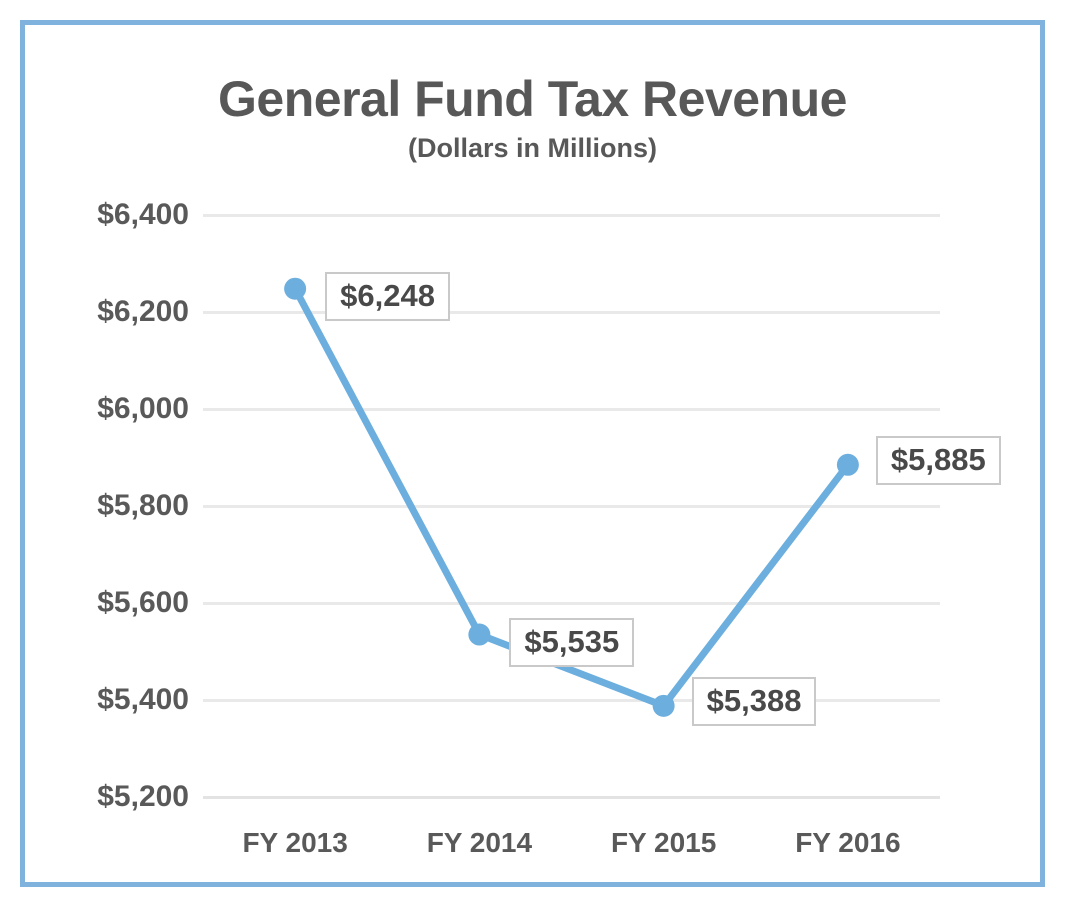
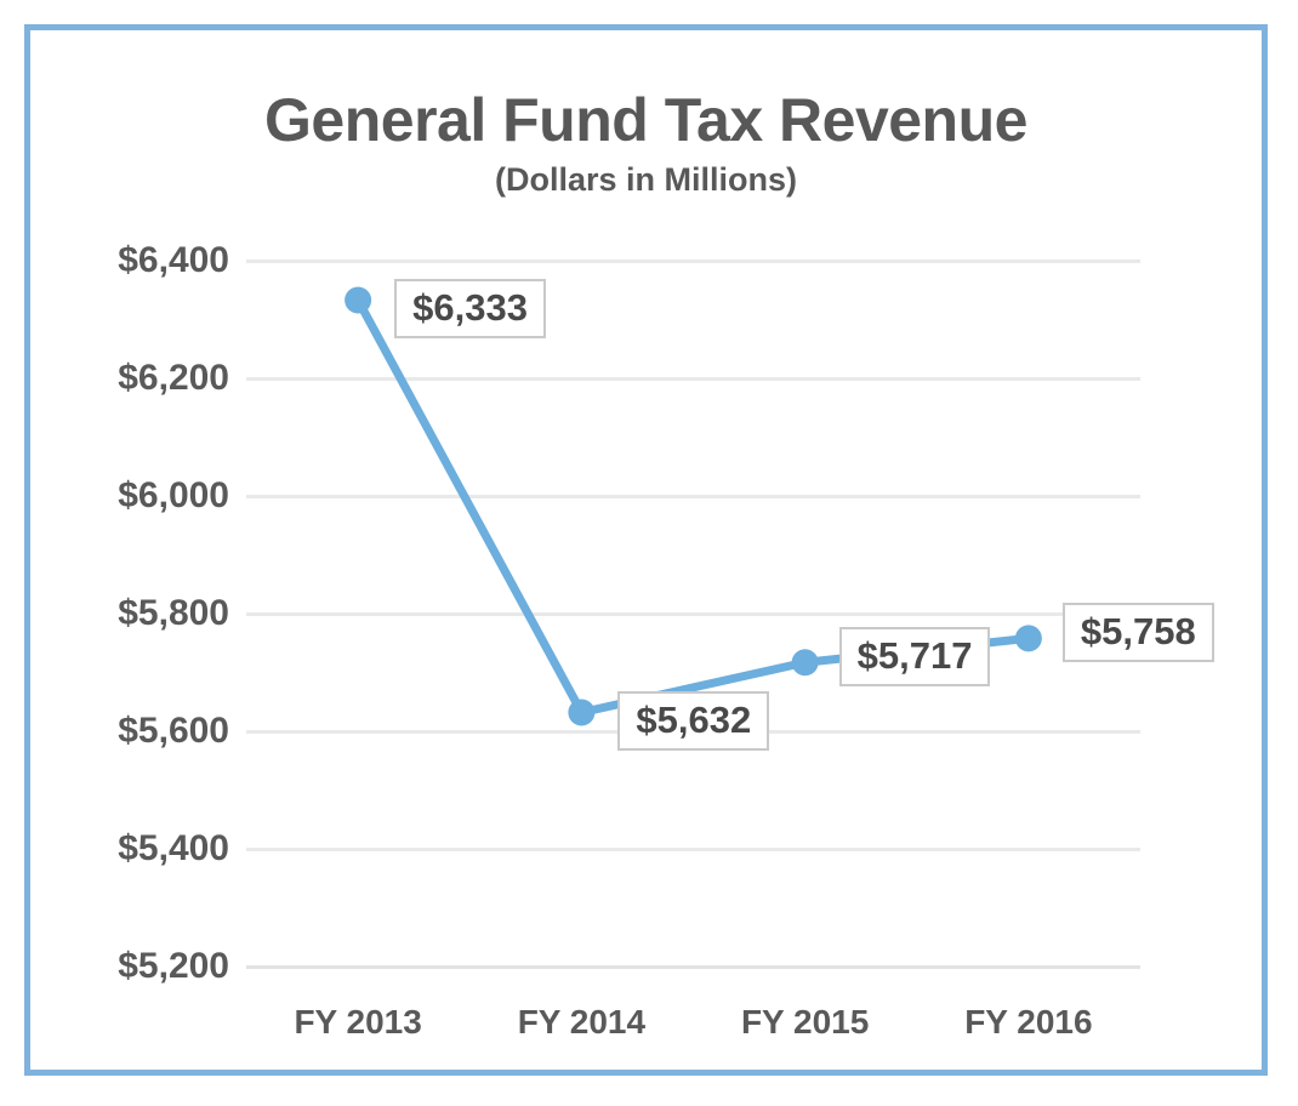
FY 2013: $6,248 -> $6,333
FY 2014: $5,535 -> $5,632
FY 2015: $5,388 -> $5,717
FY 2016: $5,885 -> $5,758
